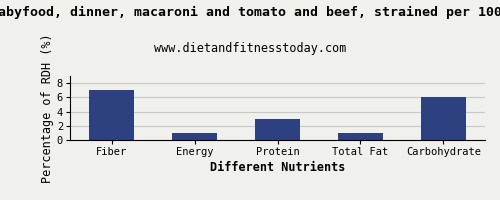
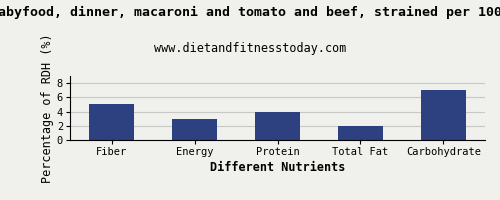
Fiber: 7 -> 5
Energy: 1 -> 3
Protein: 3 -> 4
Total Fat: 1 -> 2
Carbohydrate: 6 -> 7
